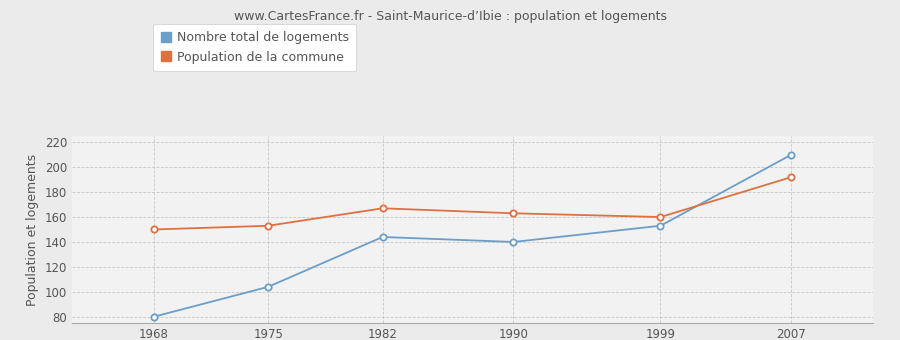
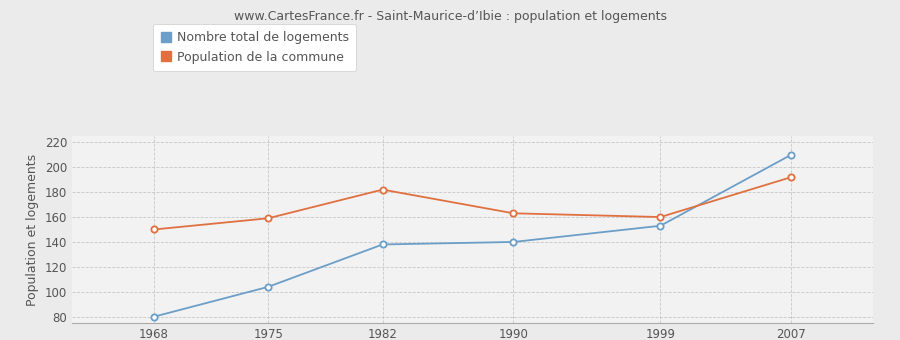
Population de la commune/1975: 153 -> 159
Nombre total de logements/1982: 144 -> 138
Population de la commune/1982: 167 -> 182
